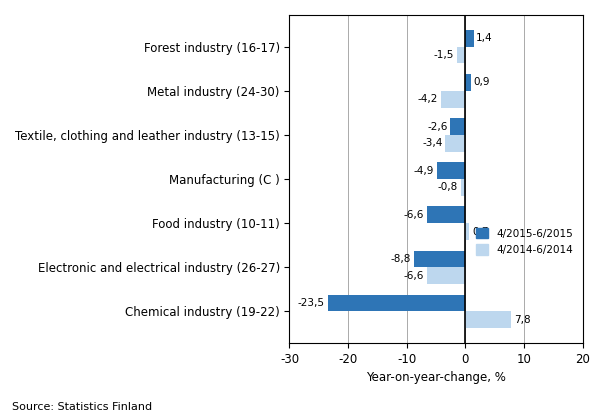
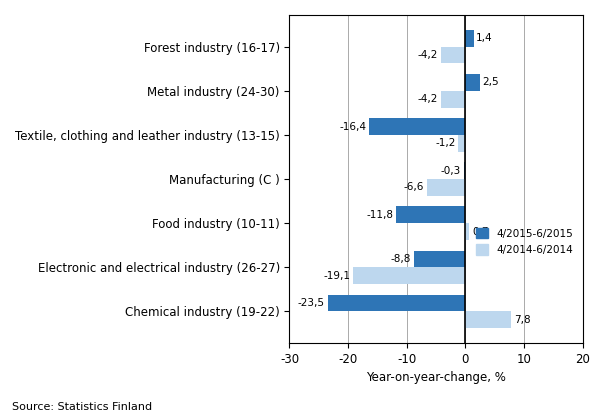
4/2014-6/2014/Forest industry (16-17): -1,5 -> -4,2
4/2015-6/2015/Metal industry (24-30): 0,9 -> 2,5
4/2015-6/2015/Textile, clothing and leather industry (13-15): -2,6 -> -16,4
4/2014-6/2014/Textile, clothing and leather industry (13-15): -3,4 -> -1,2
4/2015-6/2015/Manufacturing (C ): -4,9 -> -0,3
4/2014-6/2014/Manufacturing (C ): -0,8 -> -6,6
4/2015-6/2015/Food industry (10-11): -6,6 -> -11,8
4/2014-6/2014/Electronic and electrical industry (26-27): -6,6 -> -19,1
